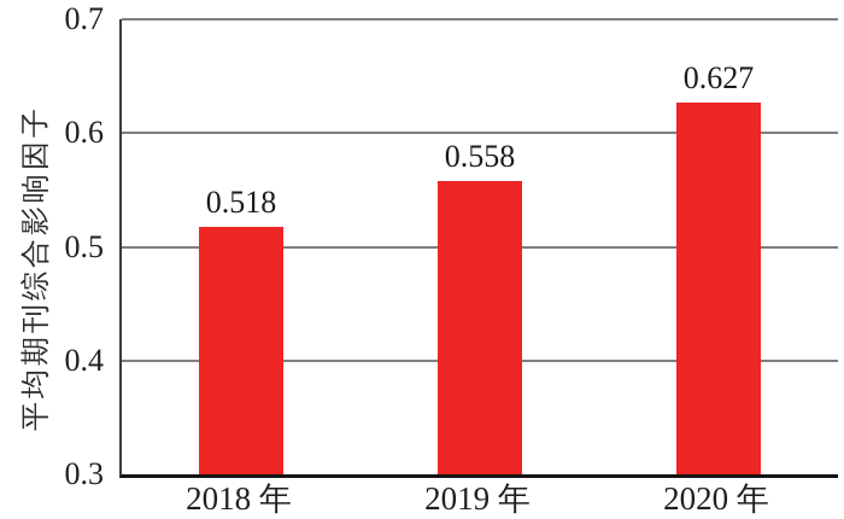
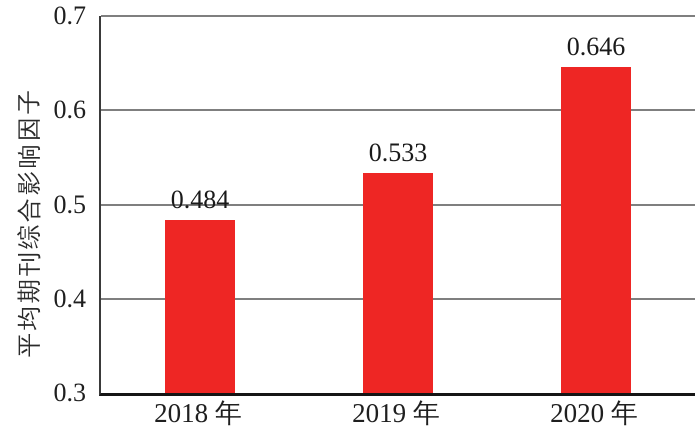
2018 年: 0.518 -> 0.484
2019 年: 0.558 -> 0.533
2020 年: 0.627 -> 0.646
